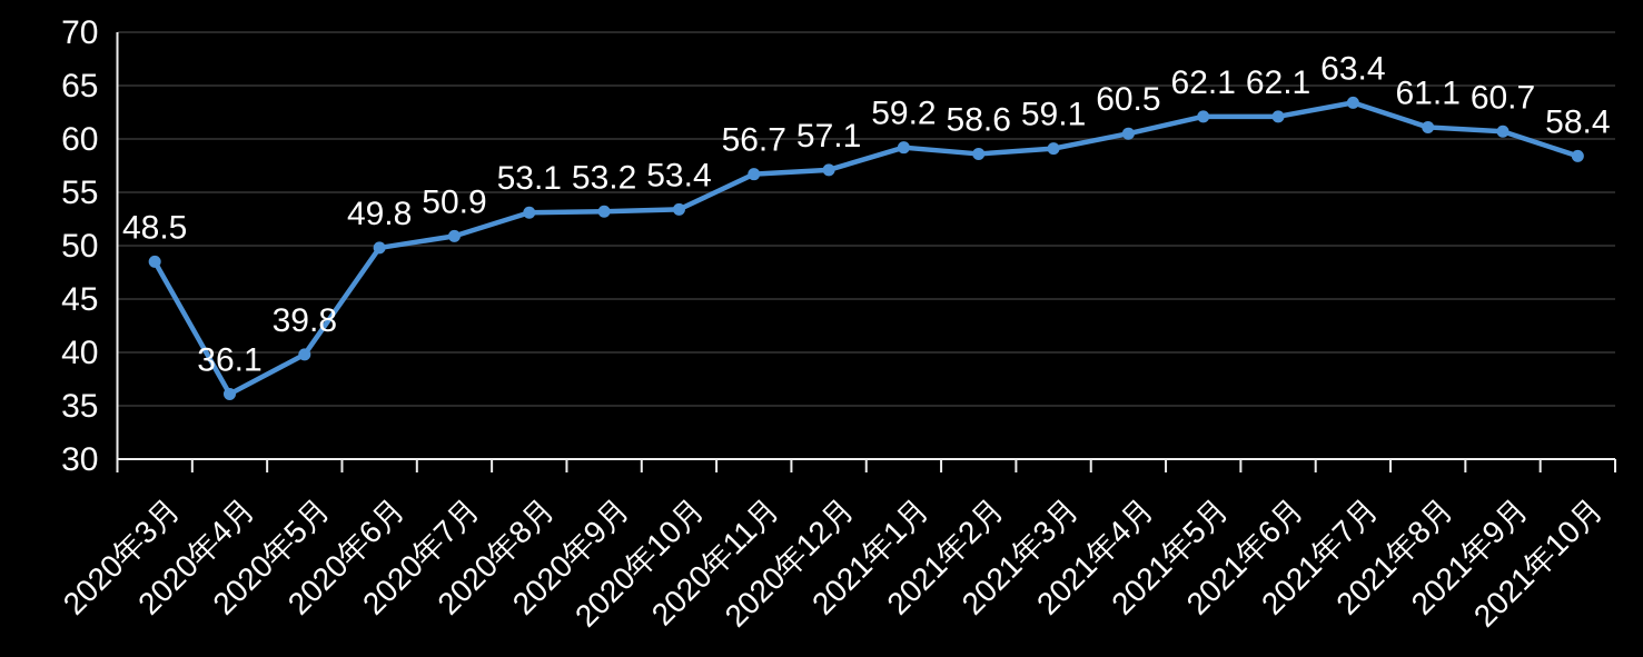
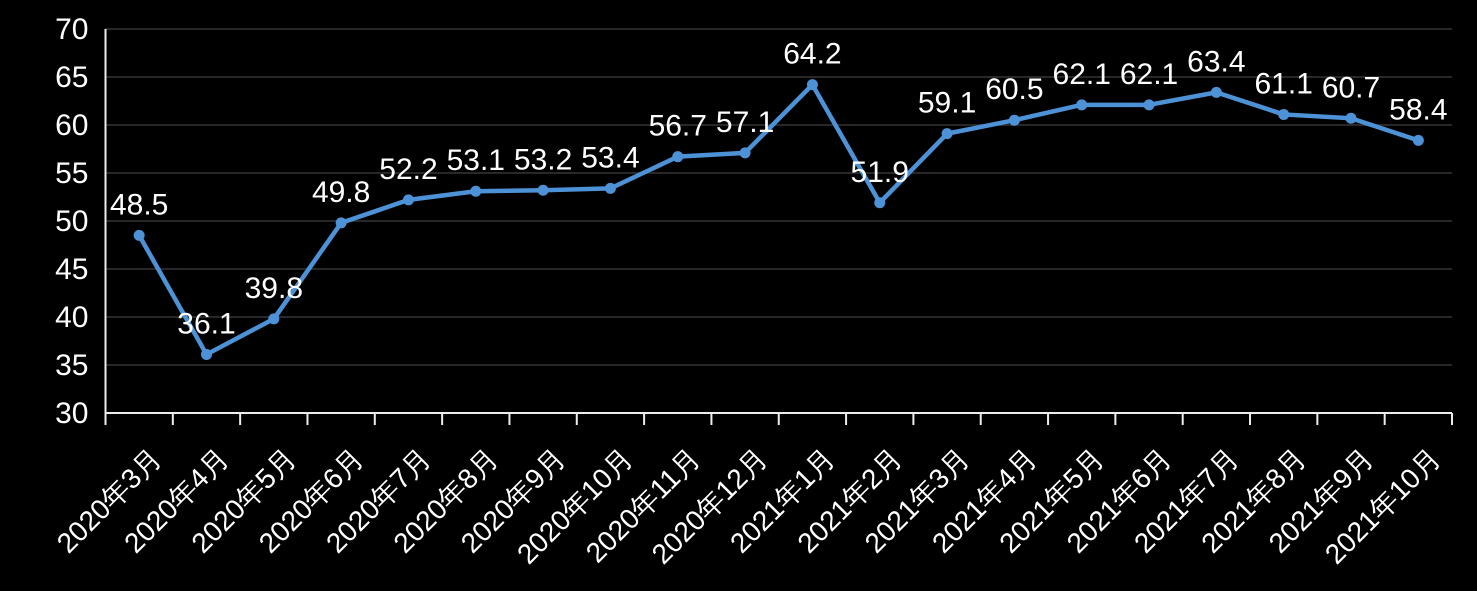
2020年7月: 50.9 -> 52.2
2021年1月: 59.2 -> 64.2
2021年2月: 58.6 -> 51.9
